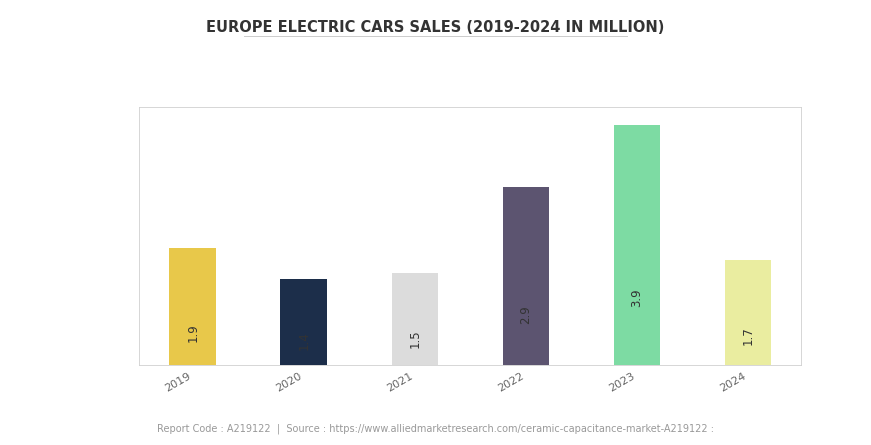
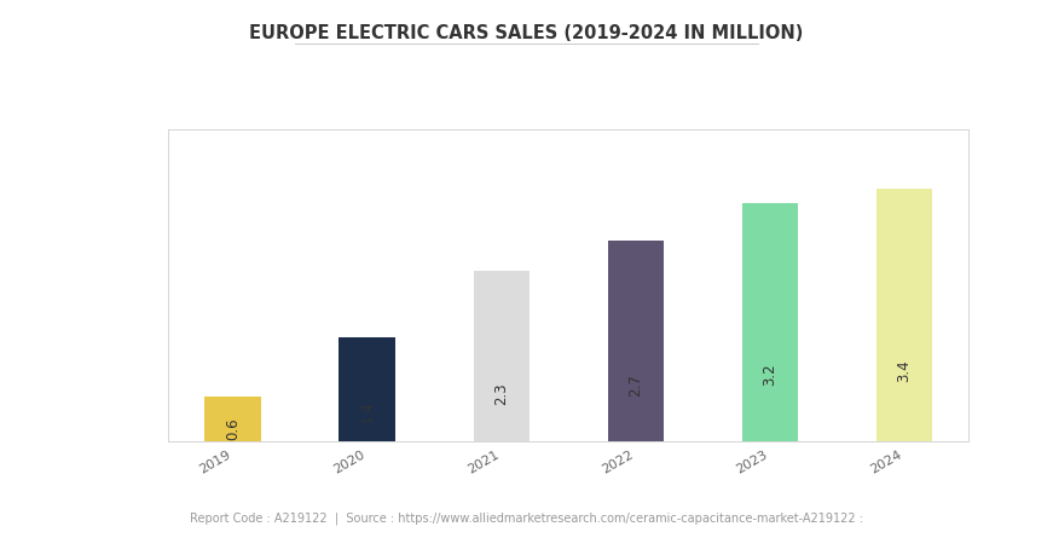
2019: 1.9 -> 0.6
2021: 1.5 -> 2.3
2022: 2.9 -> 2.7
2023: 3.9 -> 3.2
2024: 1.7 -> 3.4
